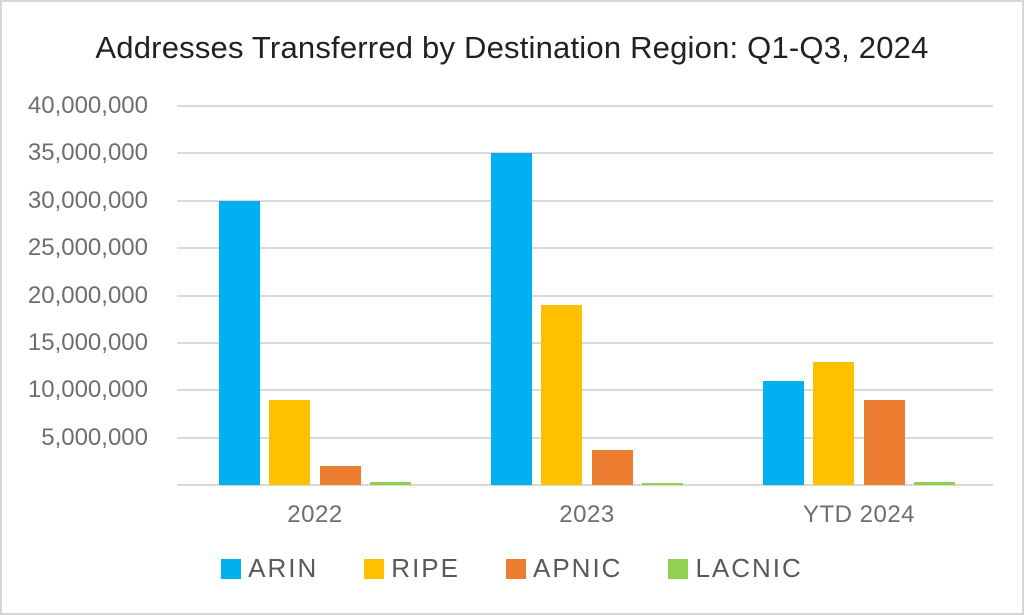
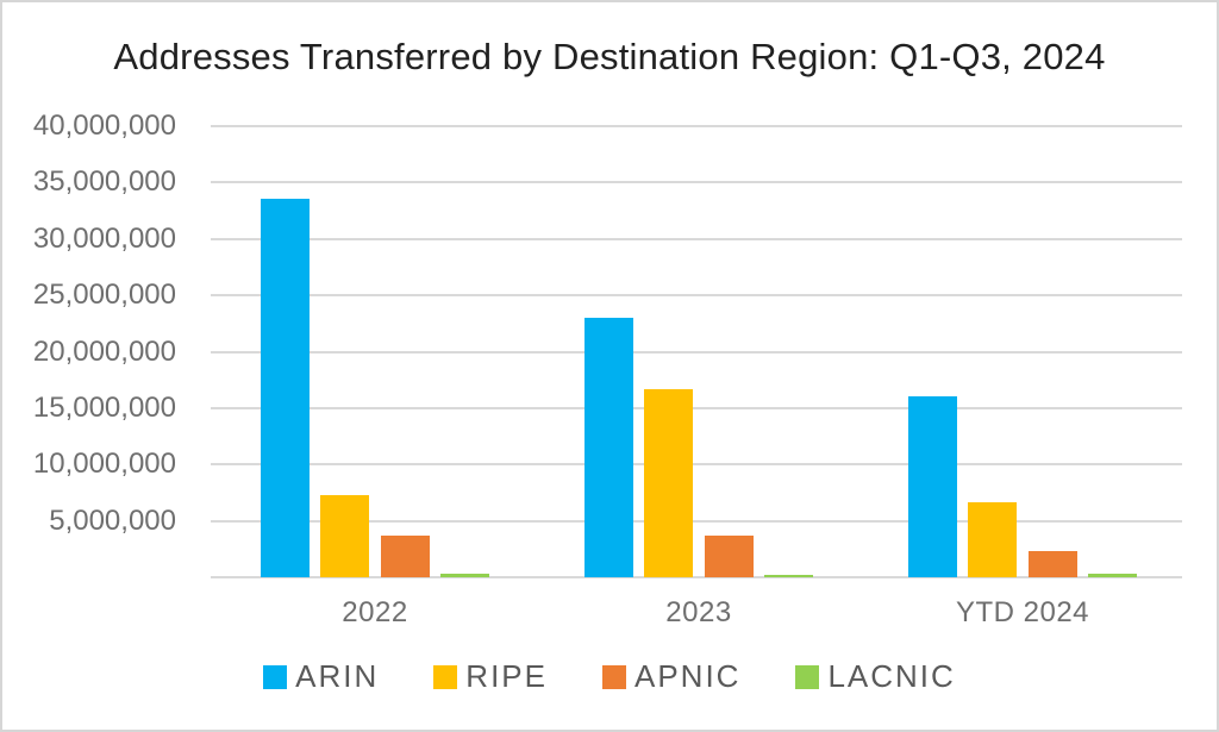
ARIN/2022: 30000000 -> 34000000
RIPE/2022: 9000000 -> 7000000
APNIC/2022: 2000000 -> 4000000
ARIN/2023: 35000000 -> 23000000
RIPE/2023: 19000000 -> 17000000
ARIN/YTD 2024: 11000000 -> 16000000
RIPE/YTD 2024: 13000000 -> 7000000
APNIC/YTD 2024: 9000000 -> 2000000
